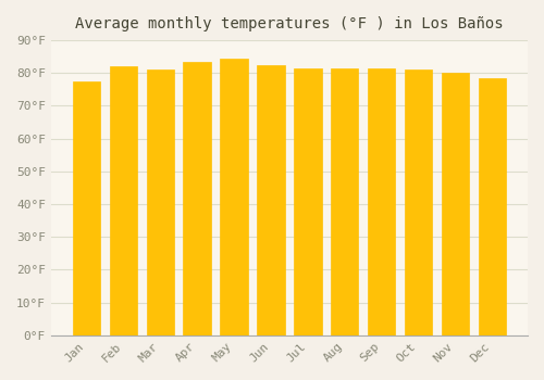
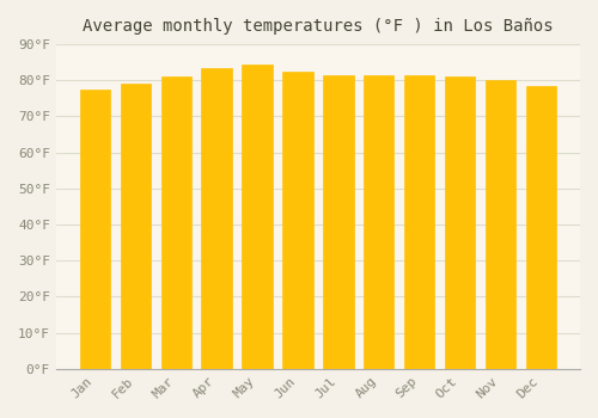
Feb: 82.0°F -> 79.0°F
